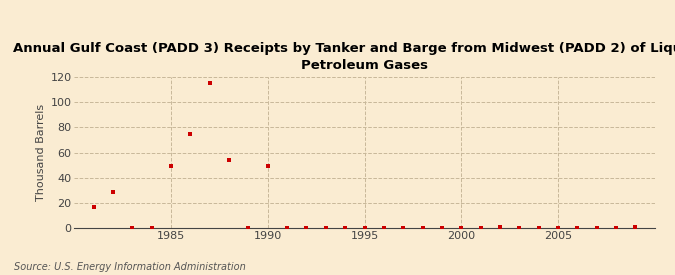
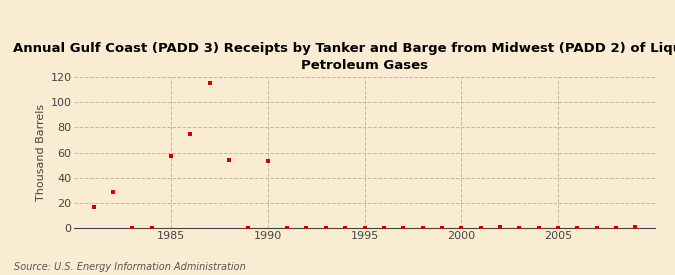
1985: 49 -> 57
1990: 49 -> 53
